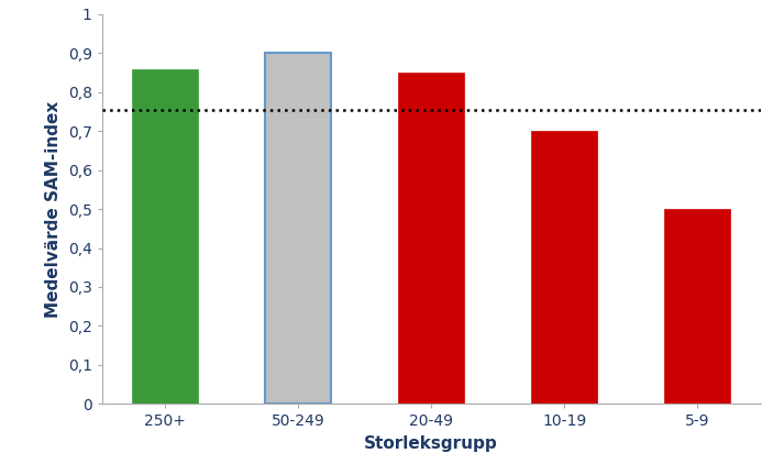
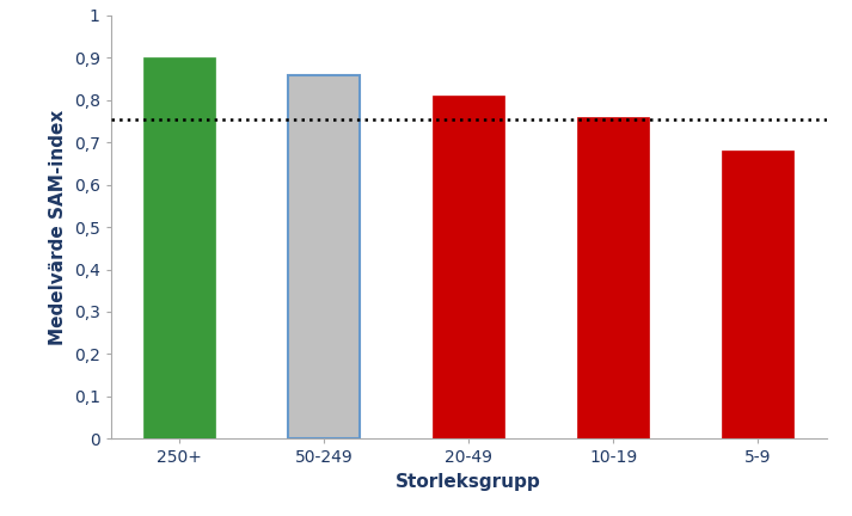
250+: 0,86 -> 0,90
50-249: 0,90 -> 0,86
20-49: 0,85 -> 0,81
10-19: 0,70 -> 0,76
5-9: 0,50 -> 0,68
